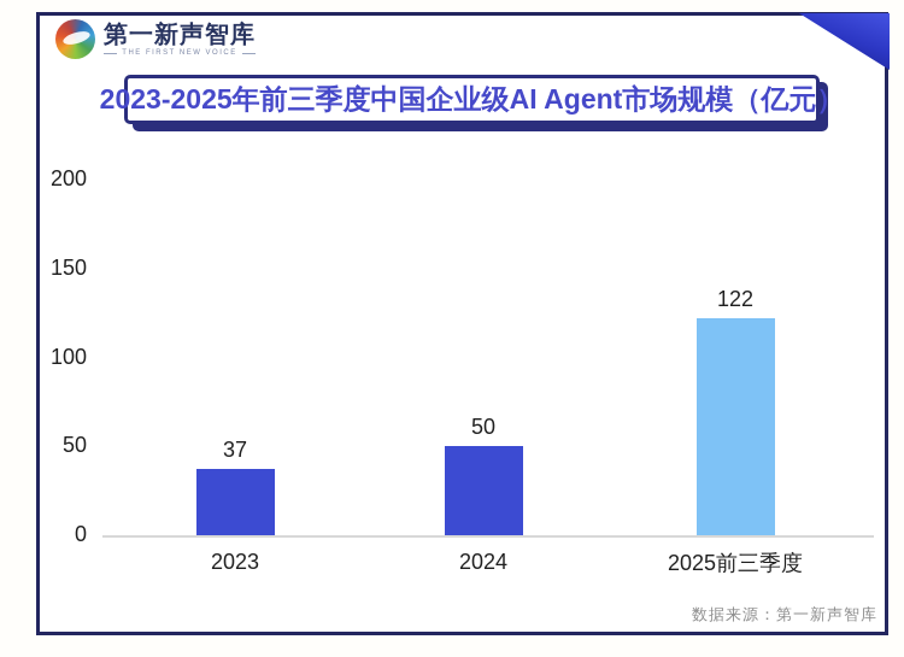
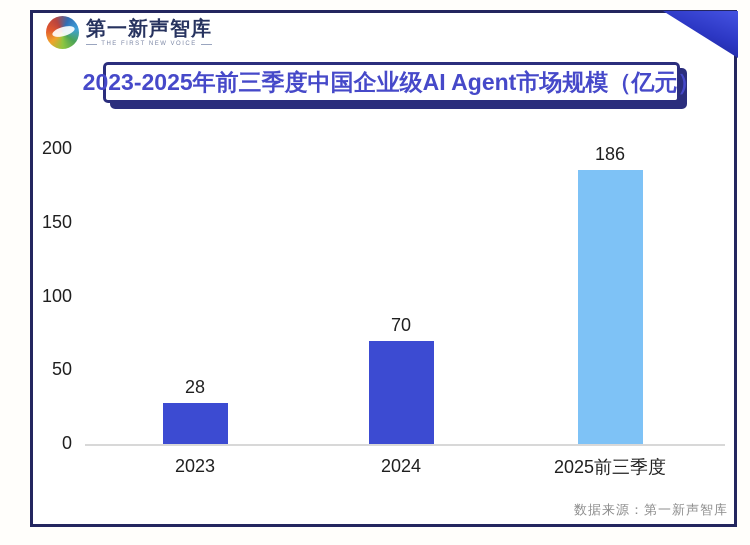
2023: 37 -> 28
2024: 50 -> 70
2025前三季度: 122 -> 186
